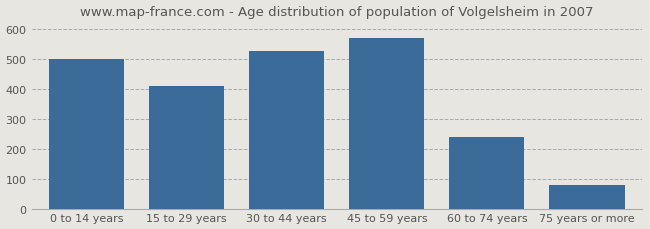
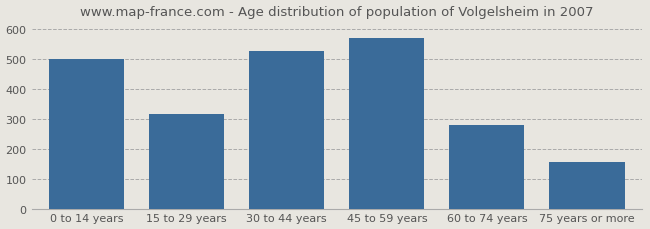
15 to 29 years: 410 -> 315
60 to 74 years: 240 -> 280
75 years or more: 80 -> 155
